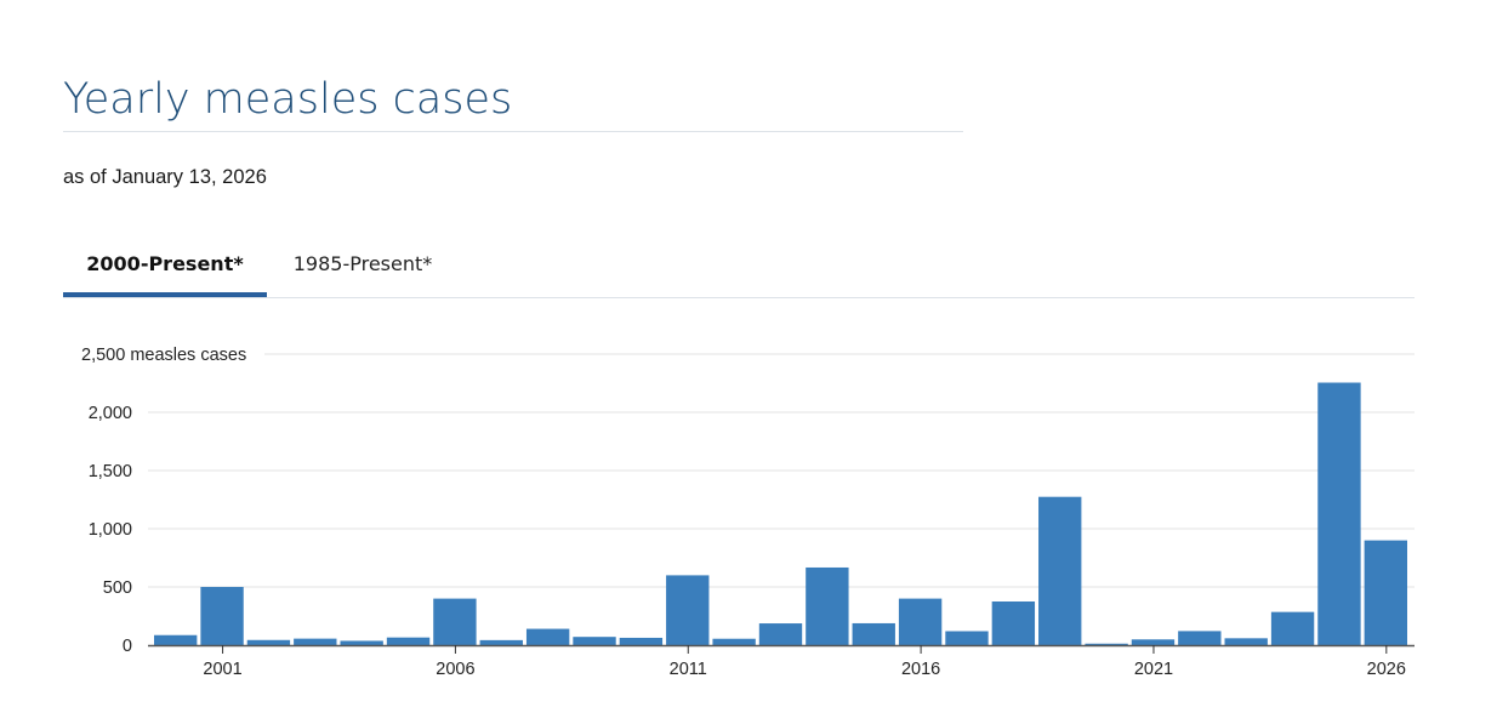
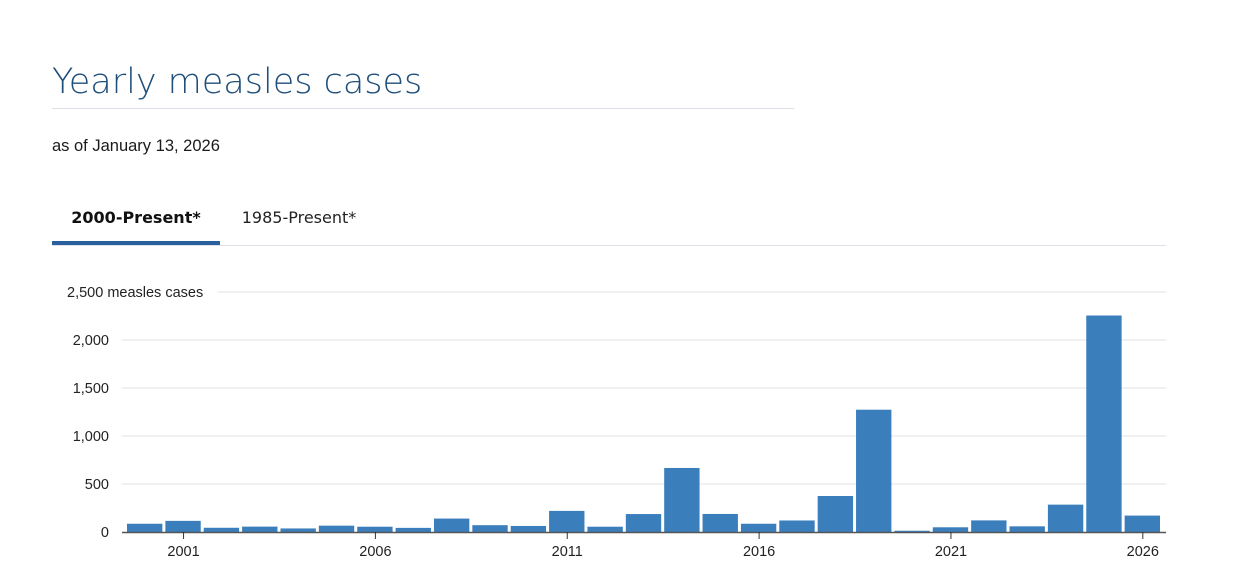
2001: 500 -> 100
2006: 400 -> 100
2011: 600 -> 200
2016: 400 -> 100
2026: 900 -> 200
